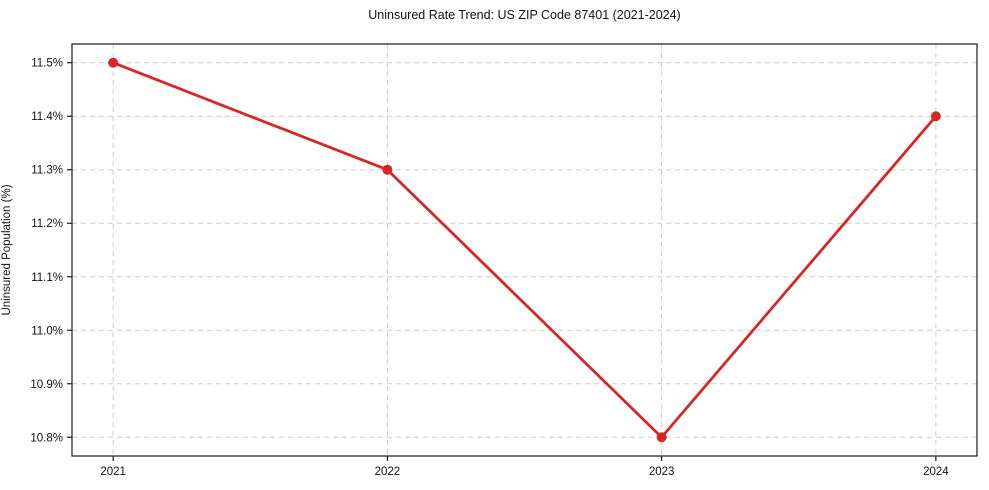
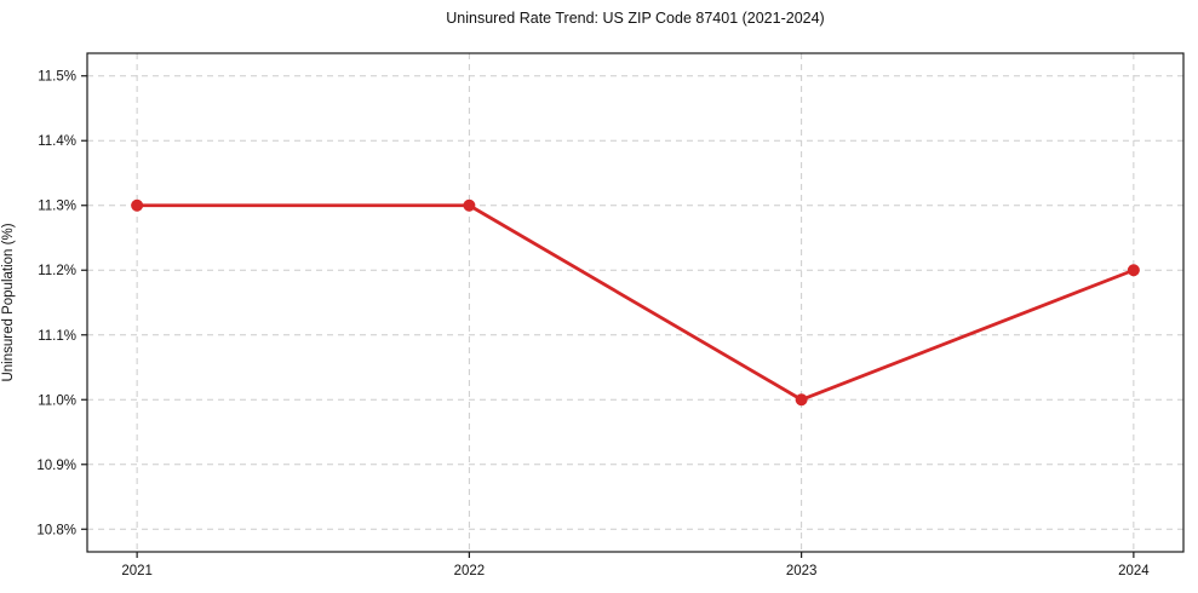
2021: 11.5% -> 11.3%
2023: 10.8% -> 11.0%
2024: 11.4% -> 11.2%
